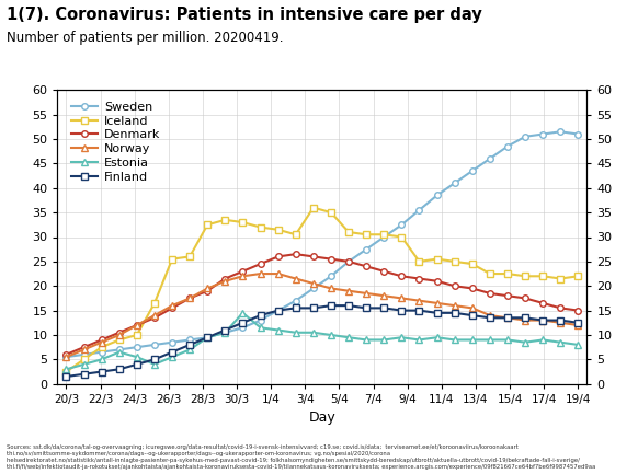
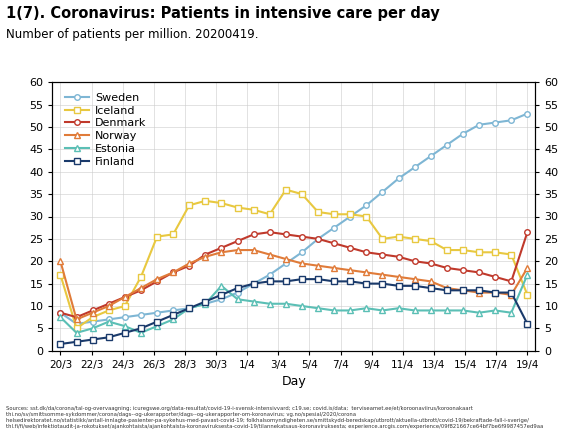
Sweden/20/3: 5.5 -> 8.5
Iceland/20/3: 2.5 -> 17.0
Denmark/20/3: 6.0 -> 8.5
Norway/20/3: 5.5 -> 20.0
Estonia/20/3: 3.0 -> 7.5
Sweden/19/4: 51.0 -> 53.0
Iceland/19/4: 22.0 -> 12.5
Denmark/19/4: 15.0 -> 26.5
Norway/19/4: 12.0 -> 18.5
Estonia/19/4: 8.0 -> 17.0
Finland/19/4: 12.5 -> 6.0
